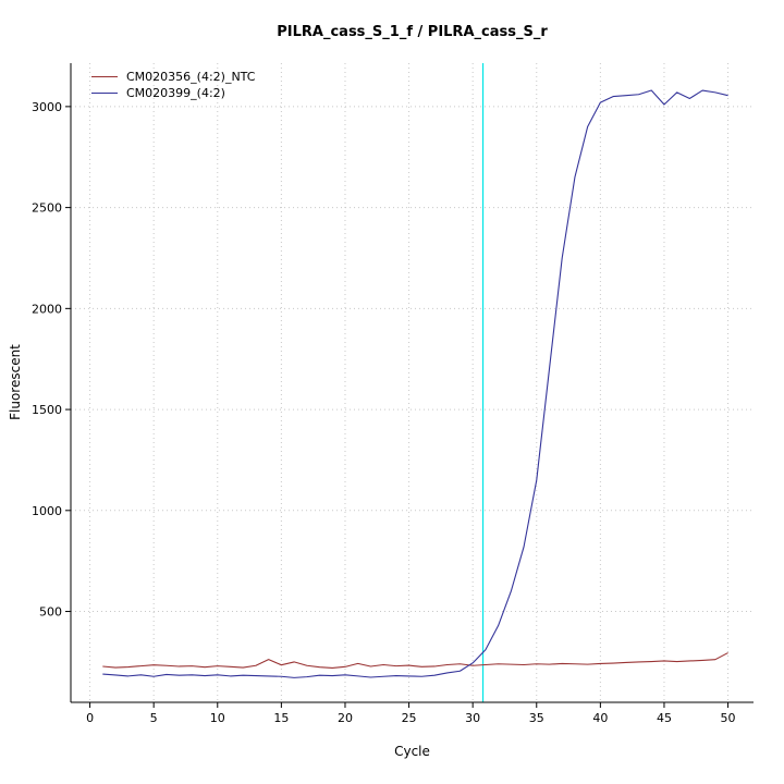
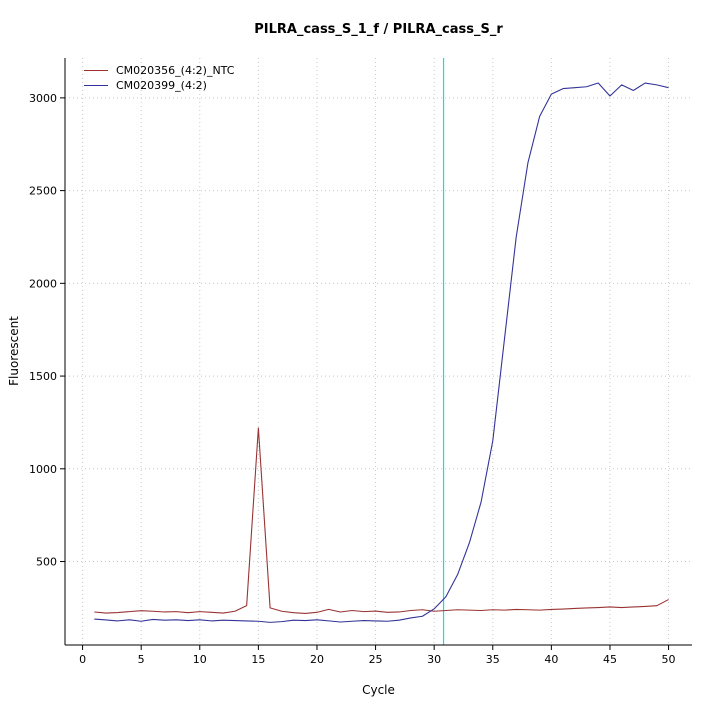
CM020356_(4:2)_NTC/15: 240 -> 1220
